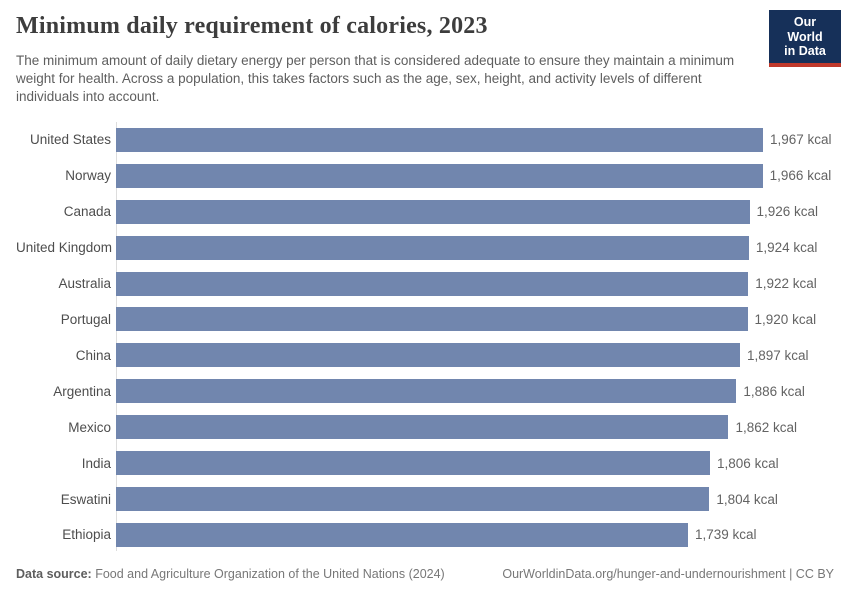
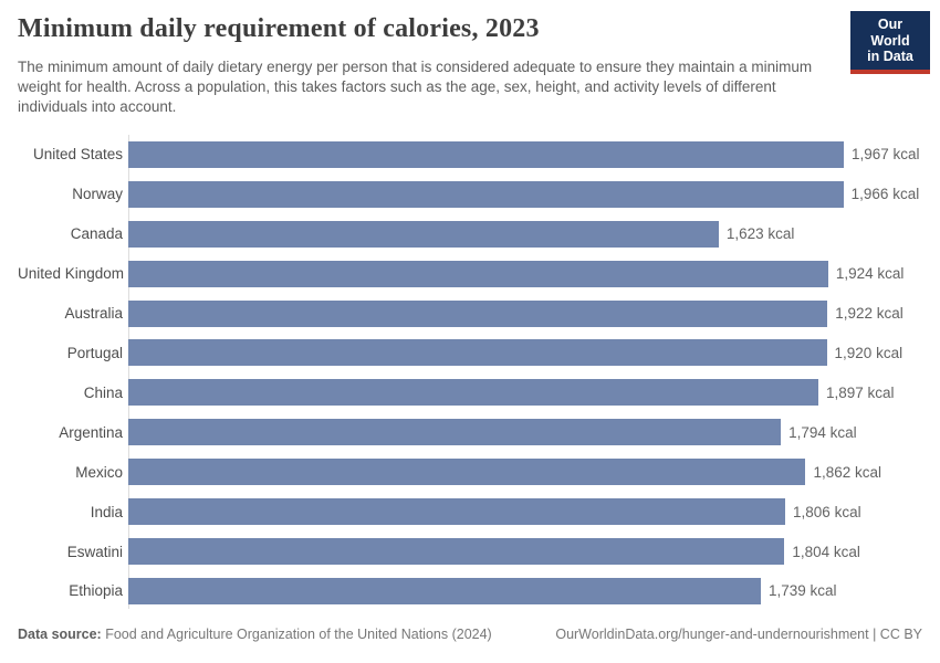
Canada: 1,926 -> 1,623
Argentina: 1,886 -> 1,794
